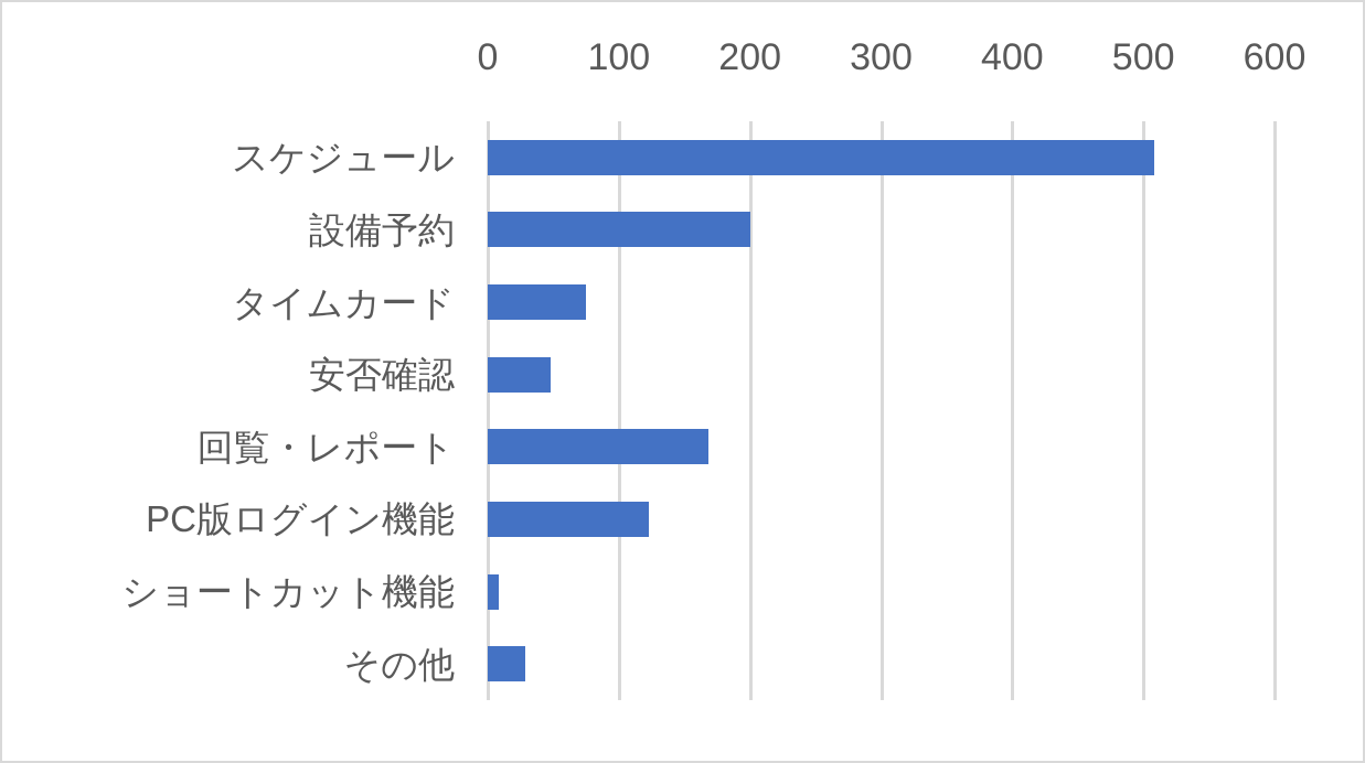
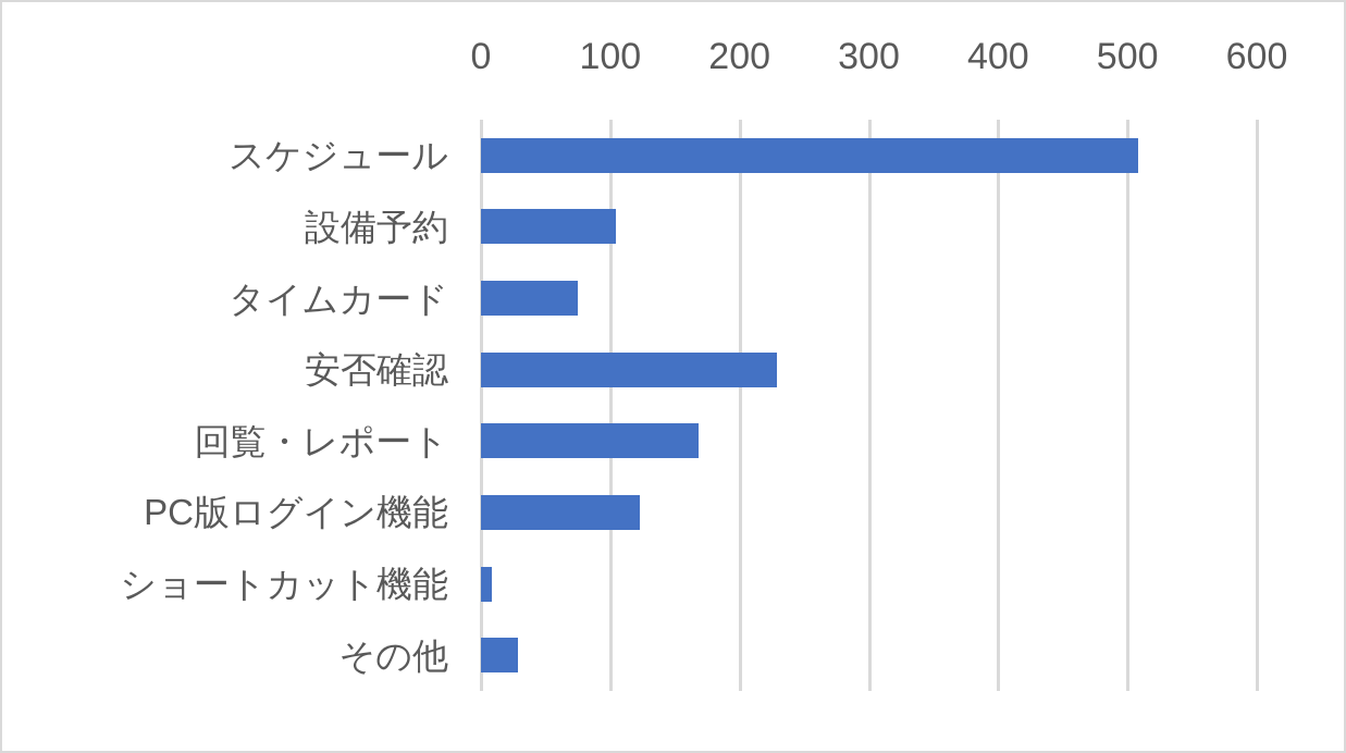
設備予約: 200 -> 104
安否確認: 48 -> 229
